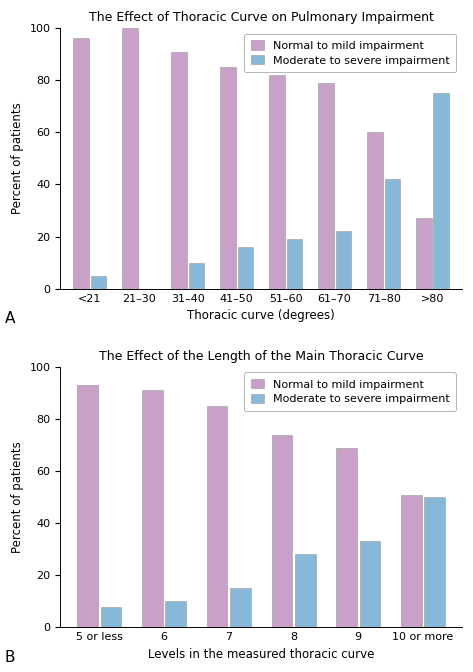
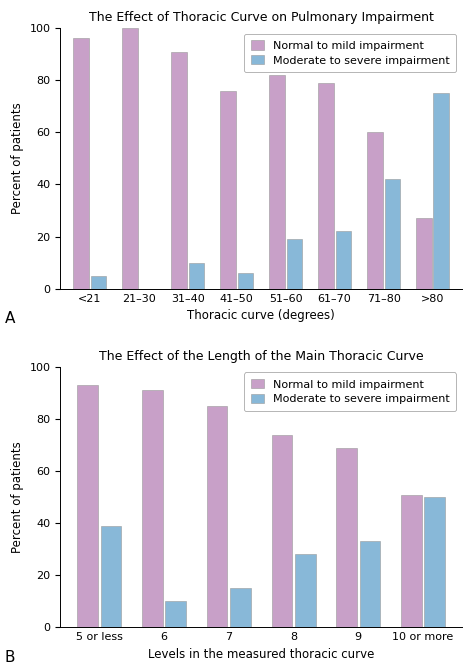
The Effect of Thoracic Curve on Pulmonary Impairment/Normal to mild impairment/41–50: 85 -> 76
The Effect of Thoracic Curve on Pulmonary Impairment/Moderate to severe impairment/41–50: 16 -> 6
The Effect of the Length of the Main Thoracic Curve/Moderate to severe impairment/5 or less: 8 -> 39
